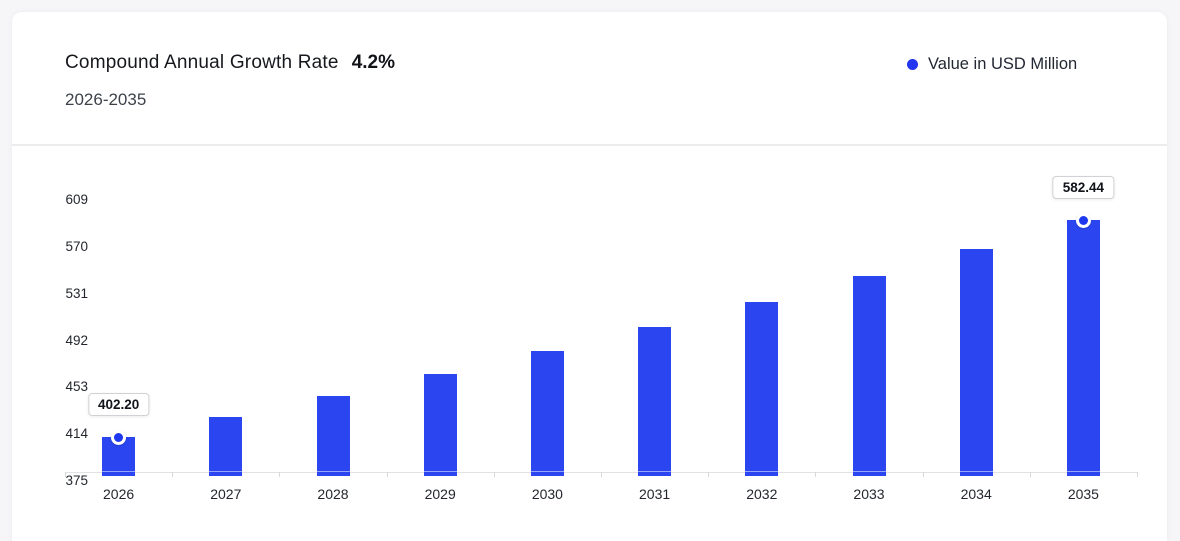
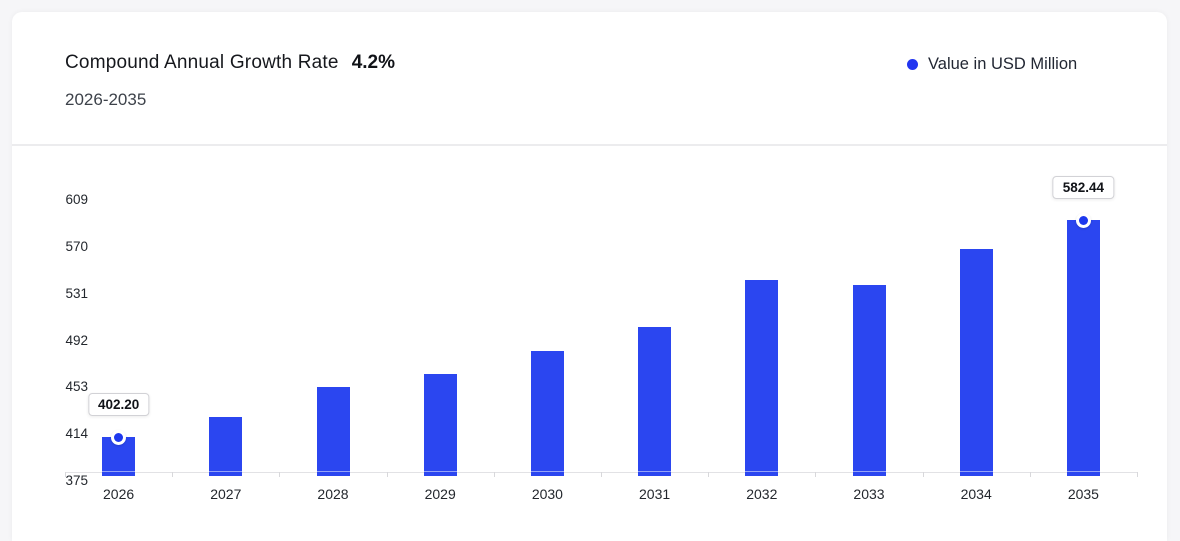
2028: 437 -> 444
2032: 515 -> 533
2033: 536 -> 529
